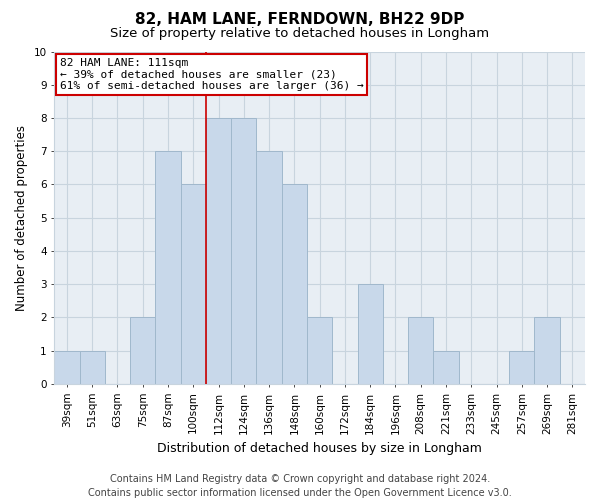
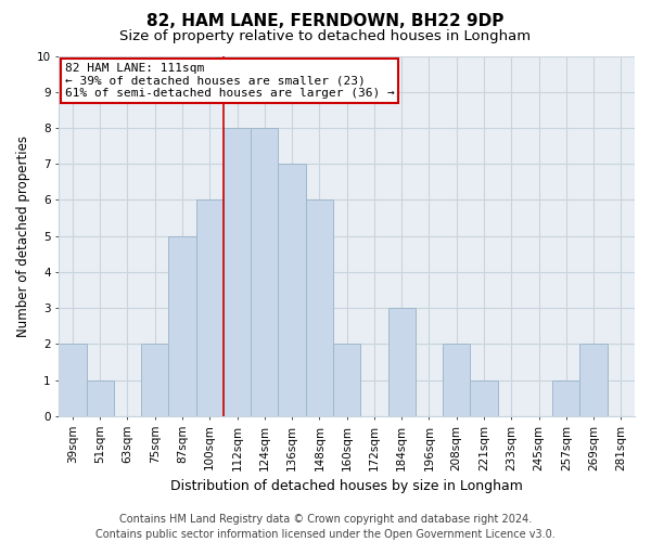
39sqm: 1 -> 2
87sqm: 7 -> 5
